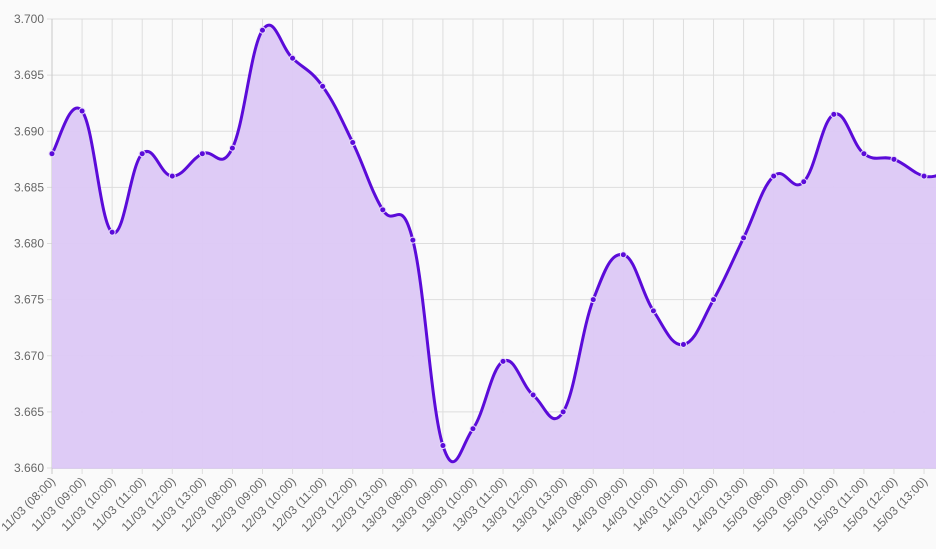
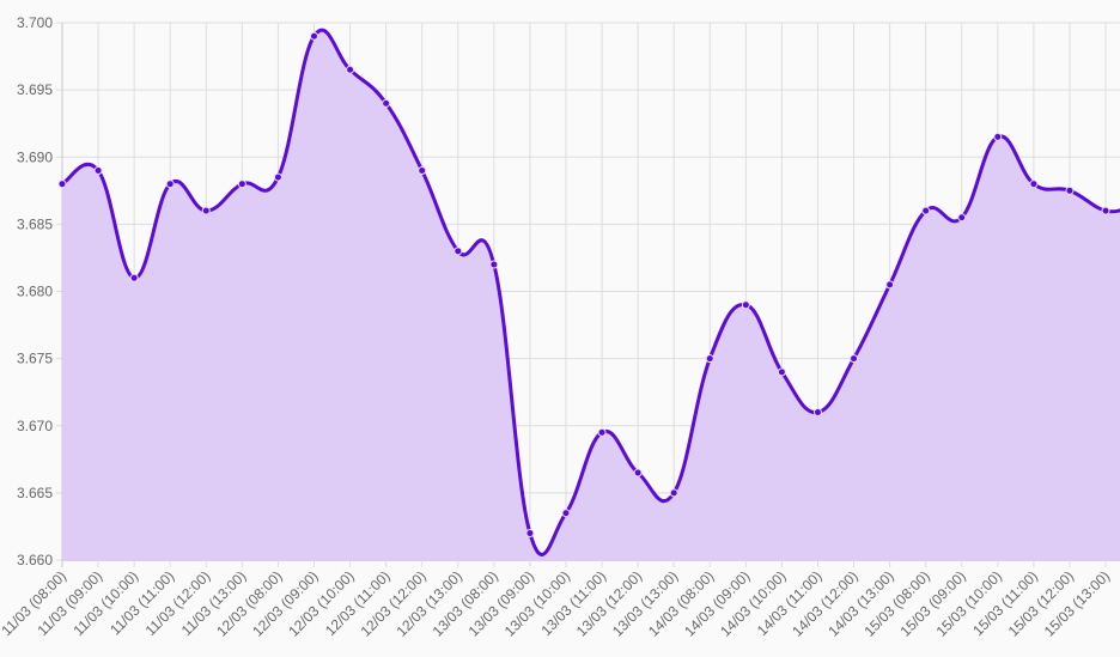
11/03 (09:00): 3.6918 -> 3.6890
13/03 (08:00): 3.6803 -> 3.6820
